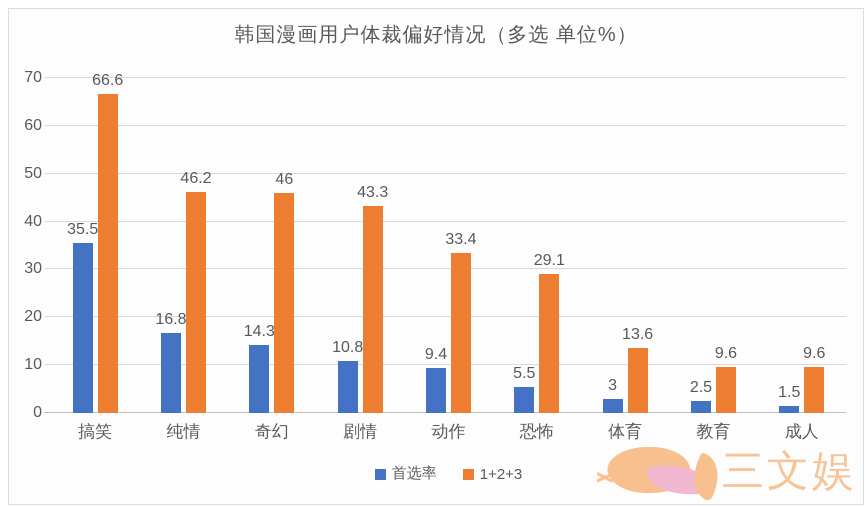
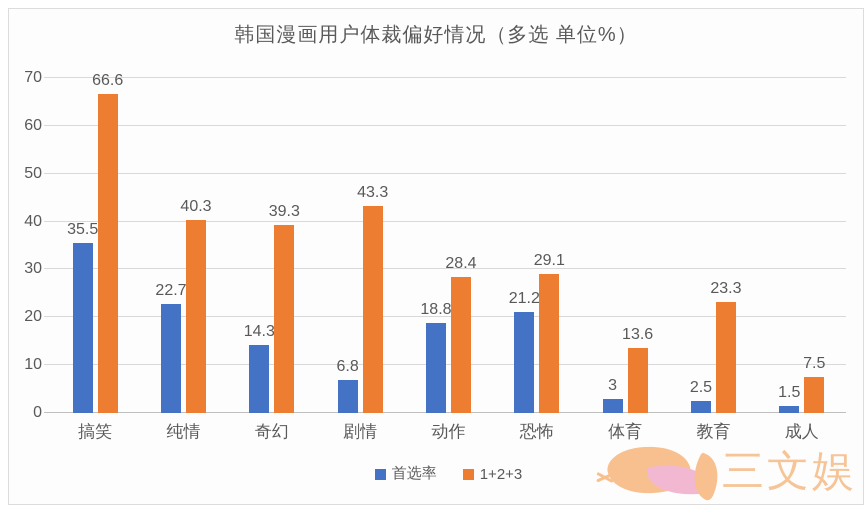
首选率/纯情: 16.8 -> 22.7
1+2+3/纯情: 46.2 -> 40.3
1+2+3/奇幻: 46 -> 39.3
首选率/剧情: 10.8 -> 6.8
首选率/动作: 9.4 -> 18.8
1+2+3/动作: 33.4 -> 28.4
首选率/恐怖: 5.5 -> 21.2
1+2+3/教育: 9.6 -> 23.3
1+2+3/成人: 9.6 -> 7.5
